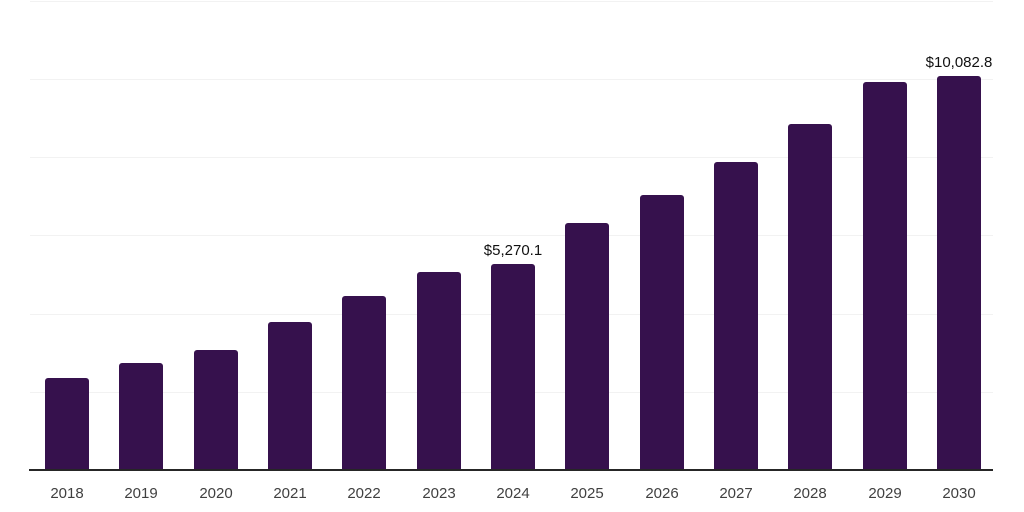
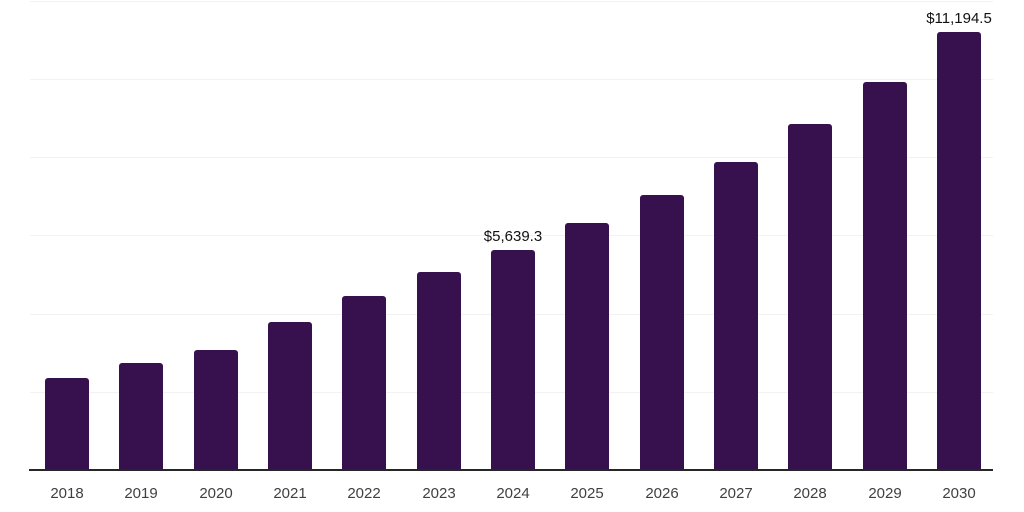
2024: $5,270.1 -> $5,639.3
2030: $10,082.8 -> $11,194.5
